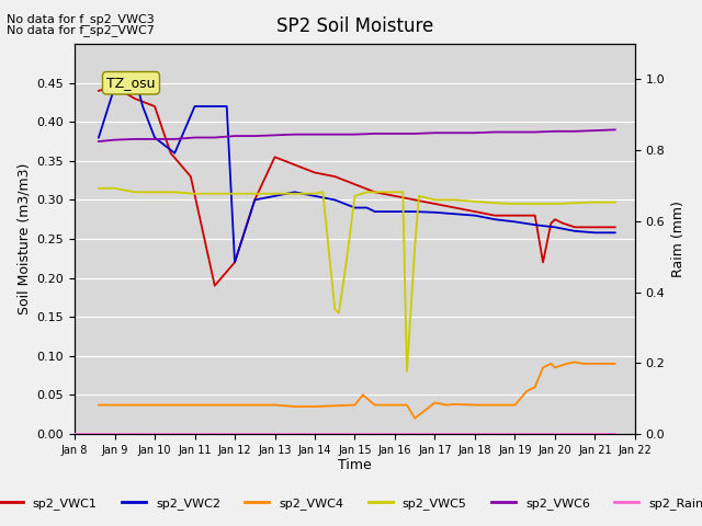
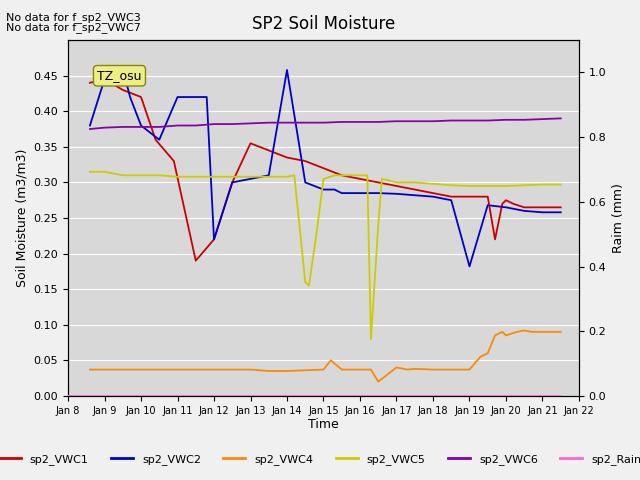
sp2_VWC2/Jan 14: 0.305 -> 0.458
sp2_VWC2/Jan 19: 0.272 -> 0.182
